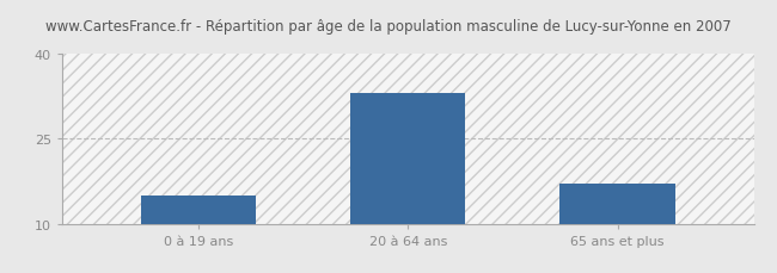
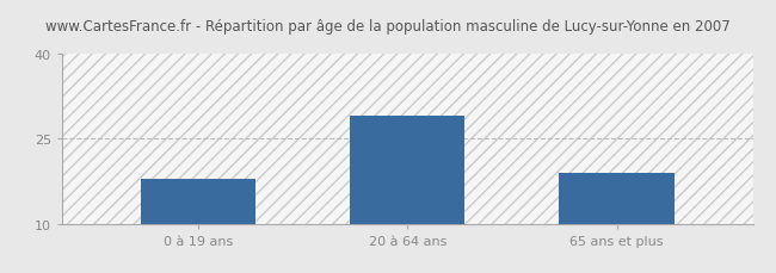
0 à 19 ans: 15 -> 18
20 à 64 ans: 33 -> 29
65 ans et plus: 17 -> 19
